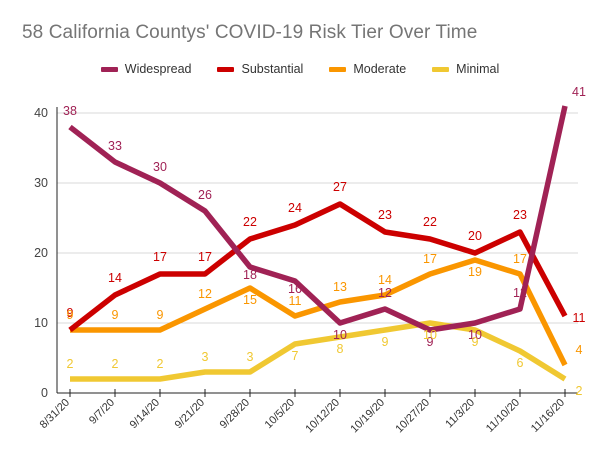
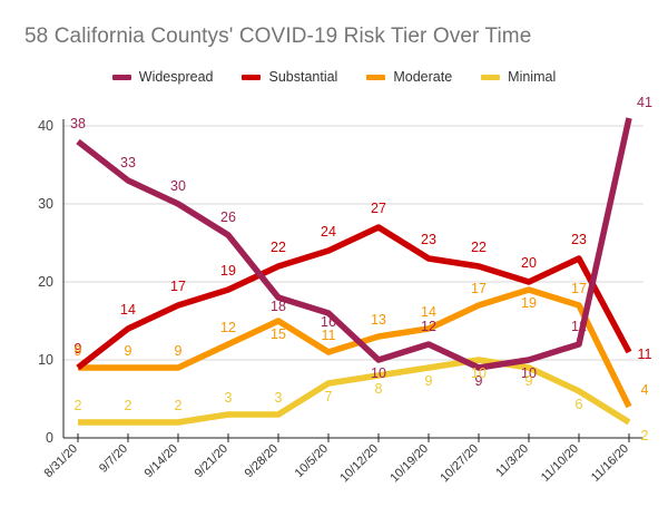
Substantial/9/21/20: 17 -> 19
